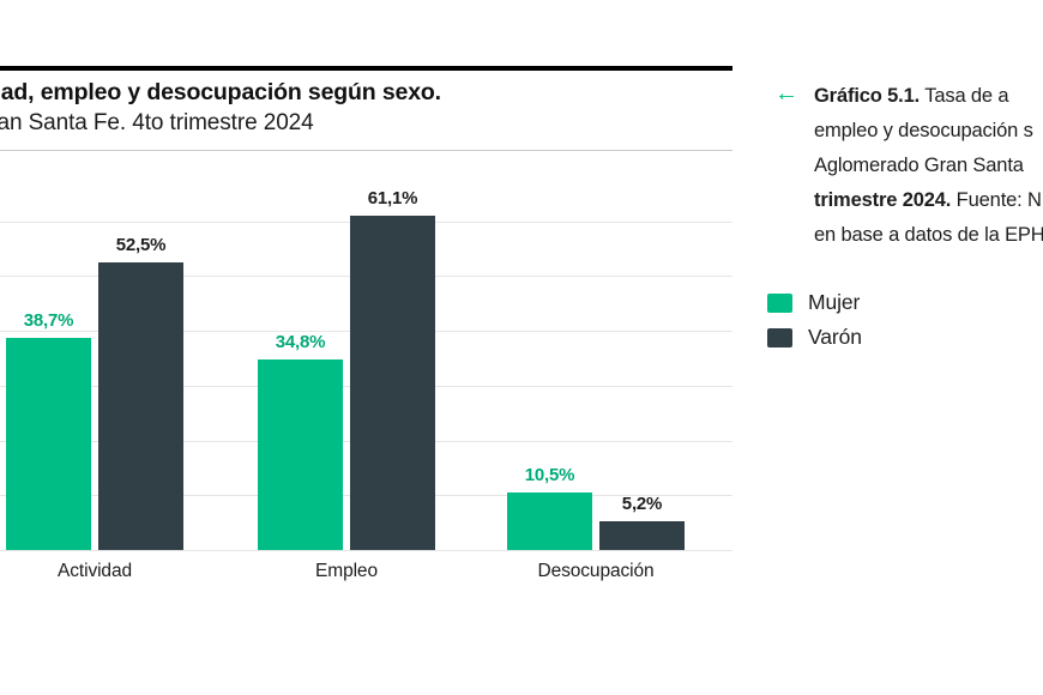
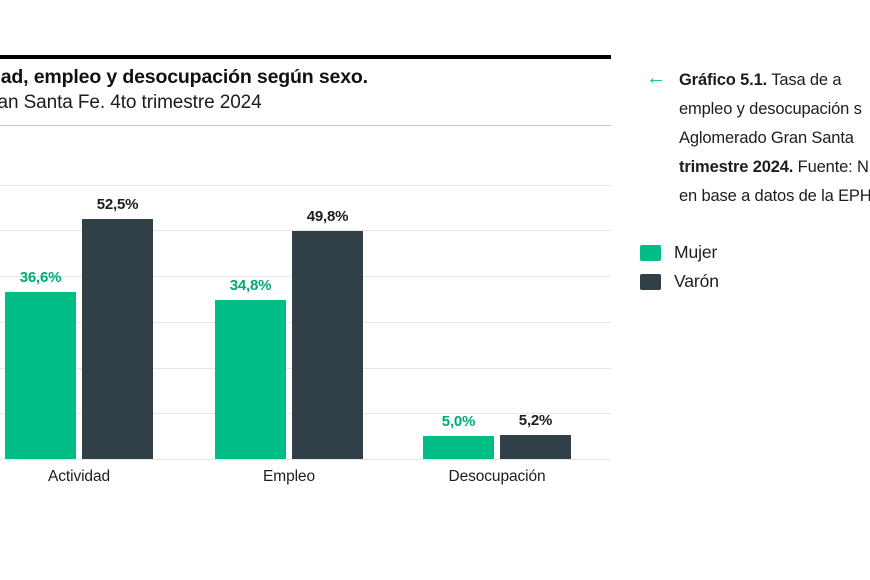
Mujer/Actividad: 38,7% -> 36,6%
Varón/Empleo: 61,1% -> 49,8%
Mujer/Desocupación: 10,5% -> 5,0%
